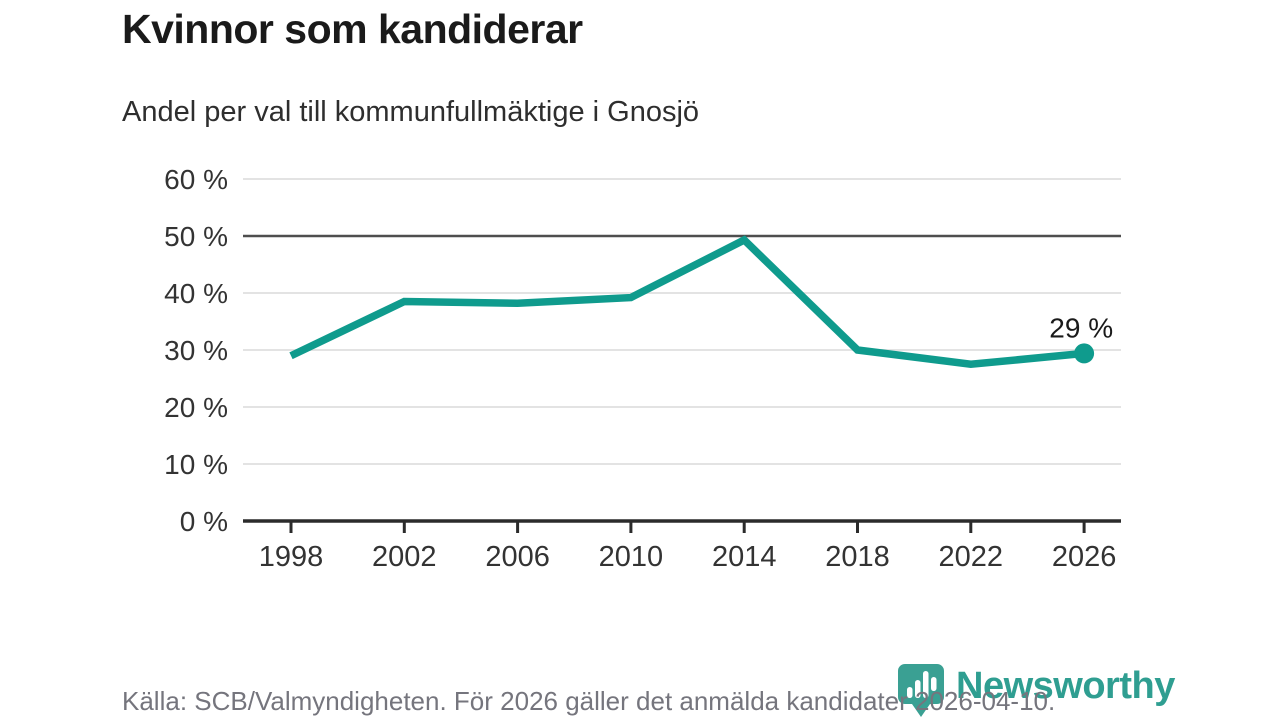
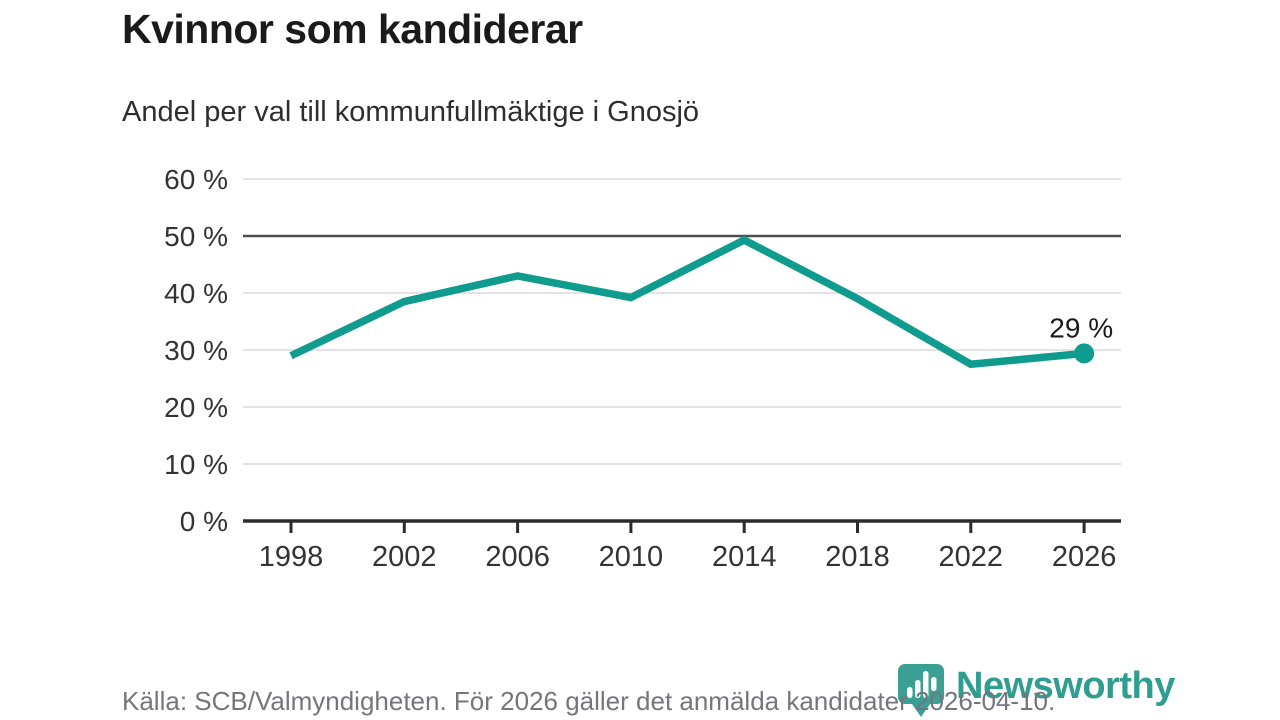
2006: 38% -> 43%
2018: 30% -> 39%
